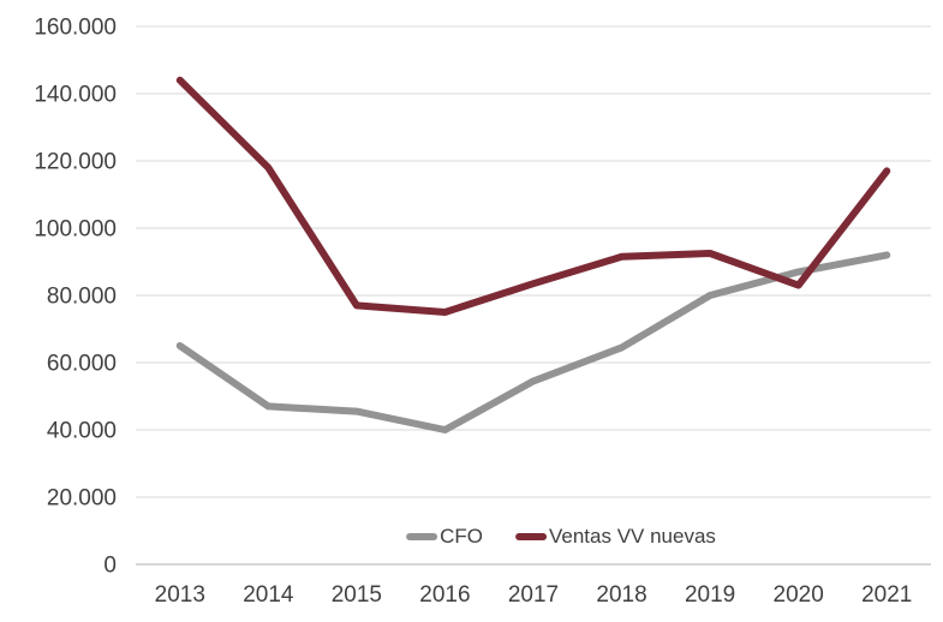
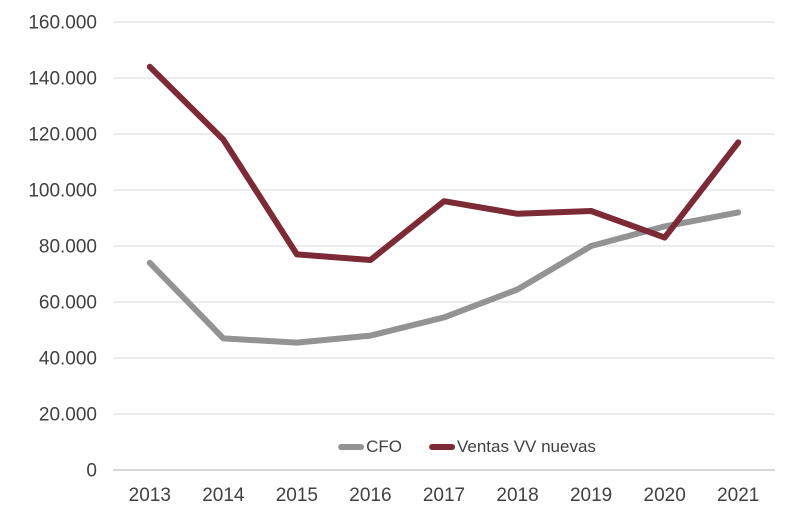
CFO/2013: 65000 -> 74000
CFO/2016: 40000 -> 48000
Ventas VV nuevas/2017: 84000 -> 96000
